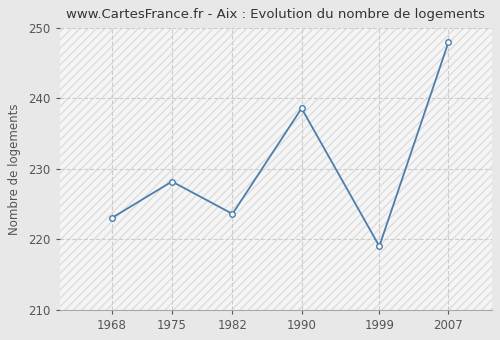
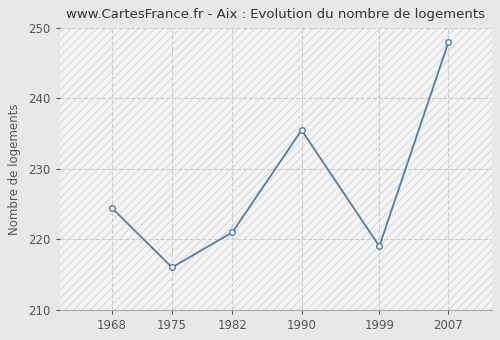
1968: 223.0 -> 224.5
1975: 228.2 -> 216.0
1982: 223.6 -> 221.0
1990: 238.6 -> 235.5
